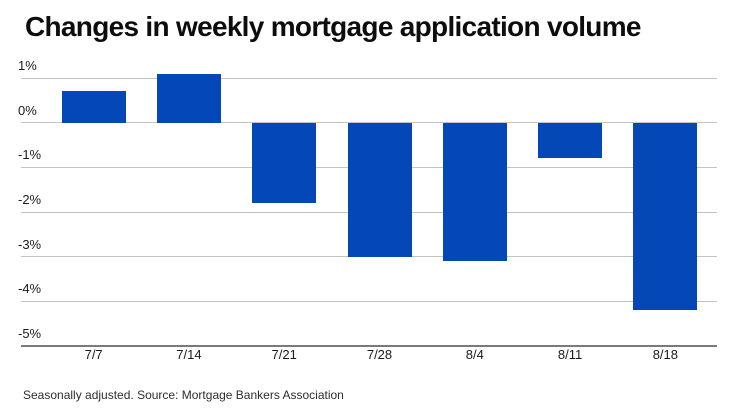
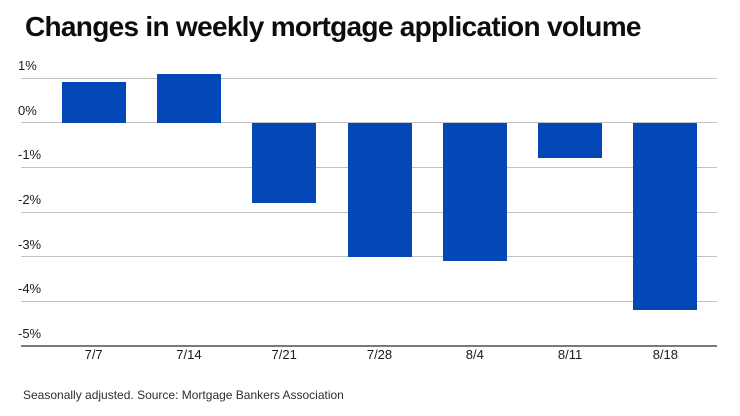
7/7: 0.7% -> 0.9%
